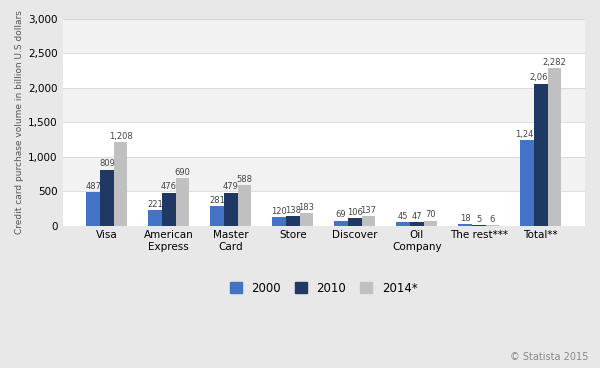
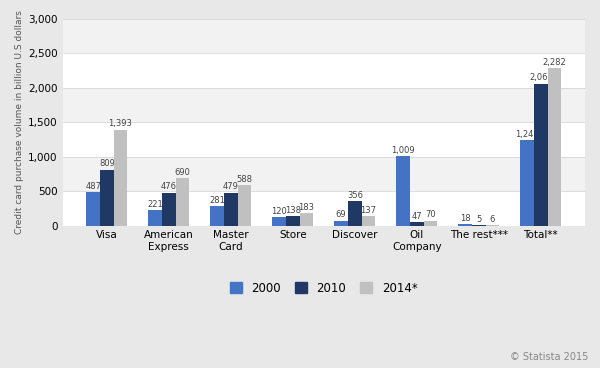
2014*/Visa: 1,208 -> 1,393
2010/Discover: 106 -> 356
2000/Oil Company: 45 -> 1,009
